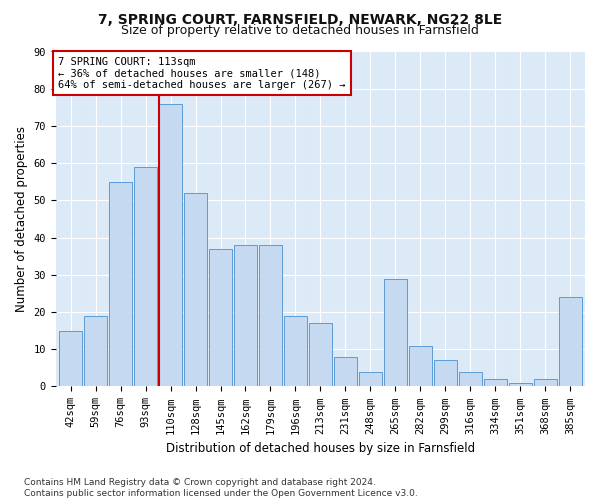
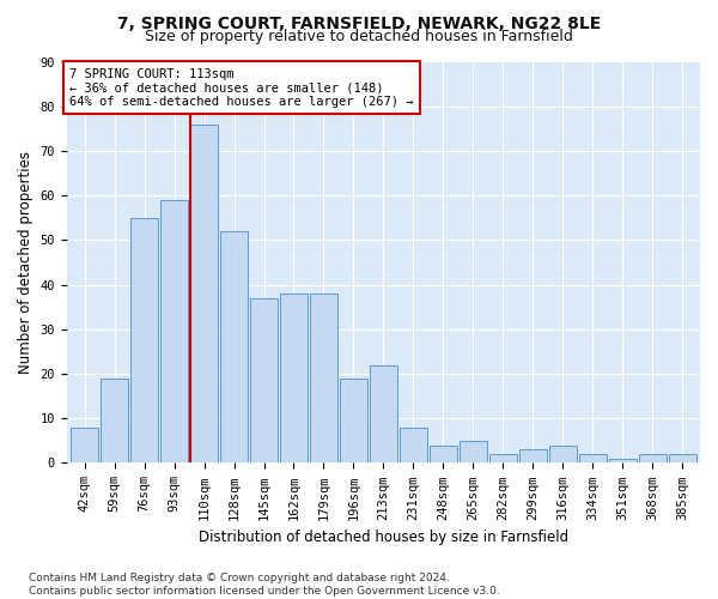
42sqm: 15 -> 8
213sqm: 17 -> 22
265sqm: 29 -> 5
282sqm: 11 -> 2
299sqm: 7 -> 3
385sqm: 24 -> 2
